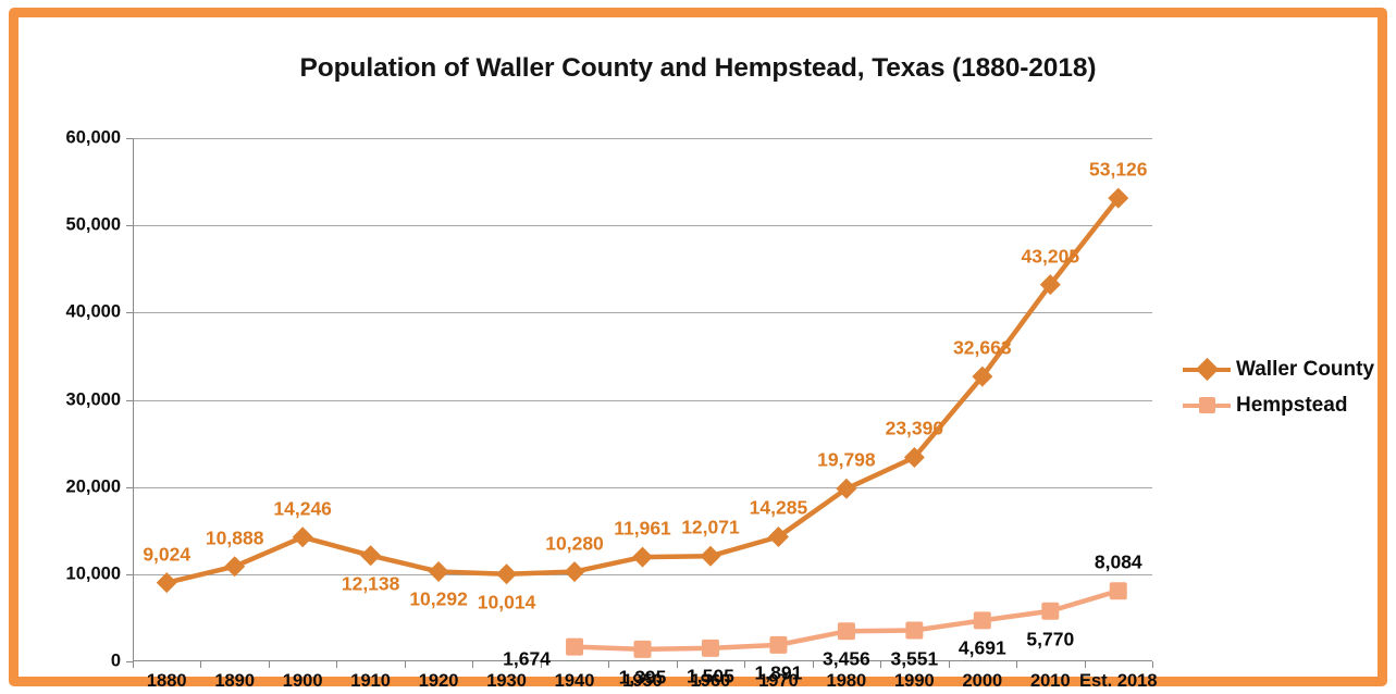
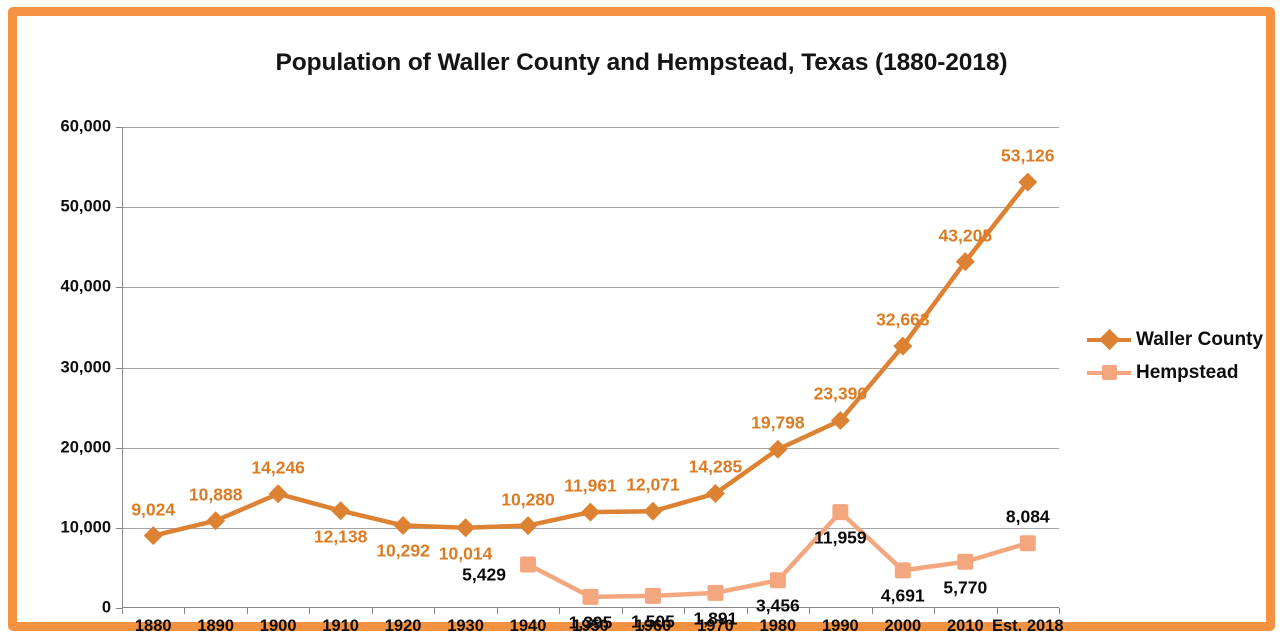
Hempstead/1940: 1,674 -> 5,429
Hempstead/1990: 3,551 -> 11,959
